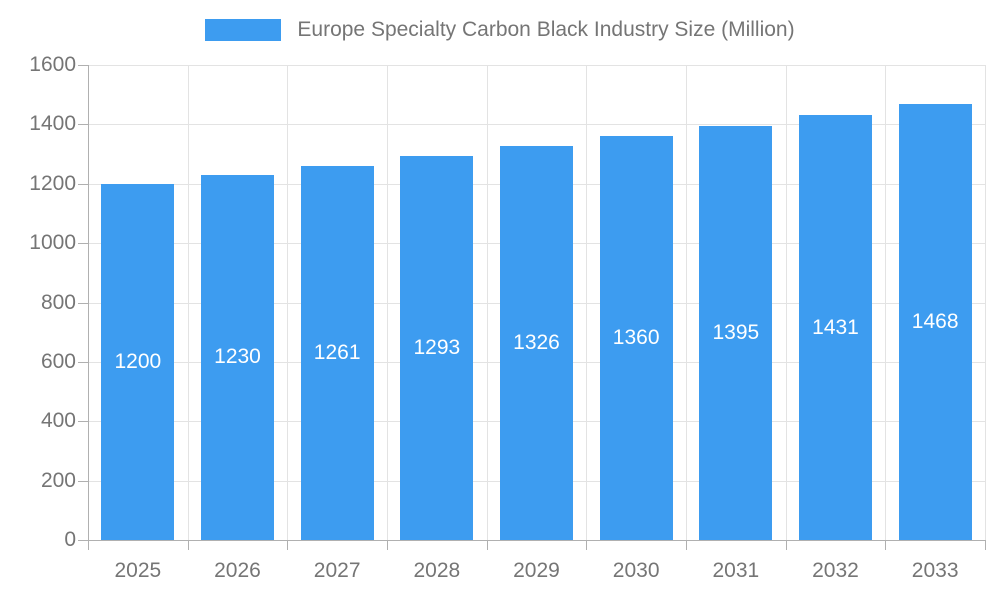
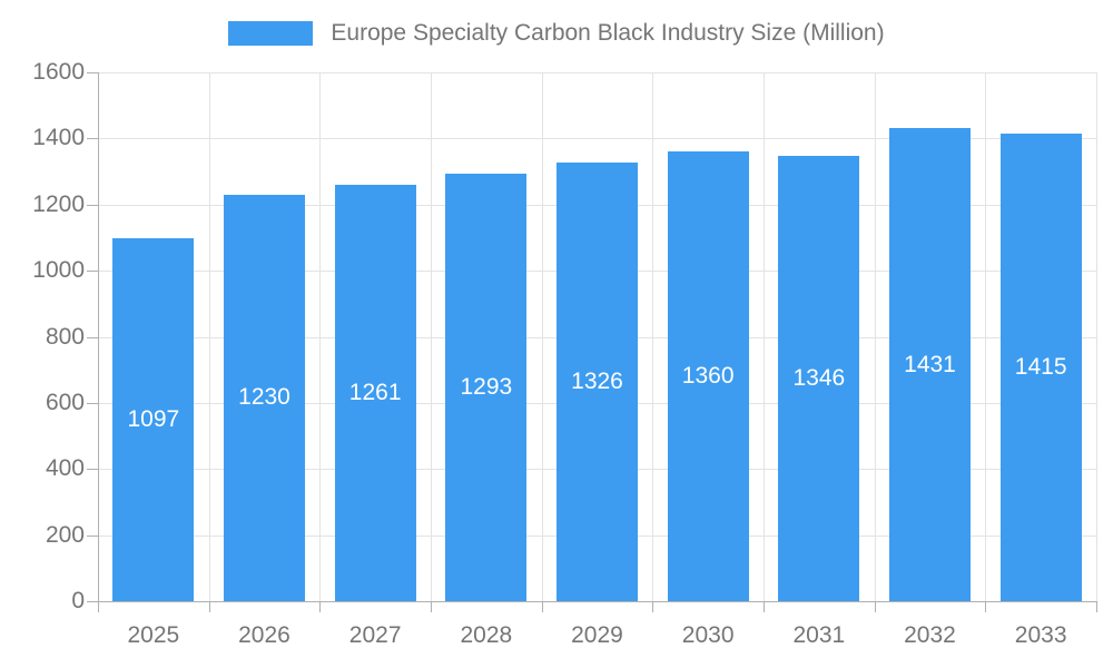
2025: 1200 -> 1097
2031: 1395 -> 1346
2033: 1468 -> 1415
